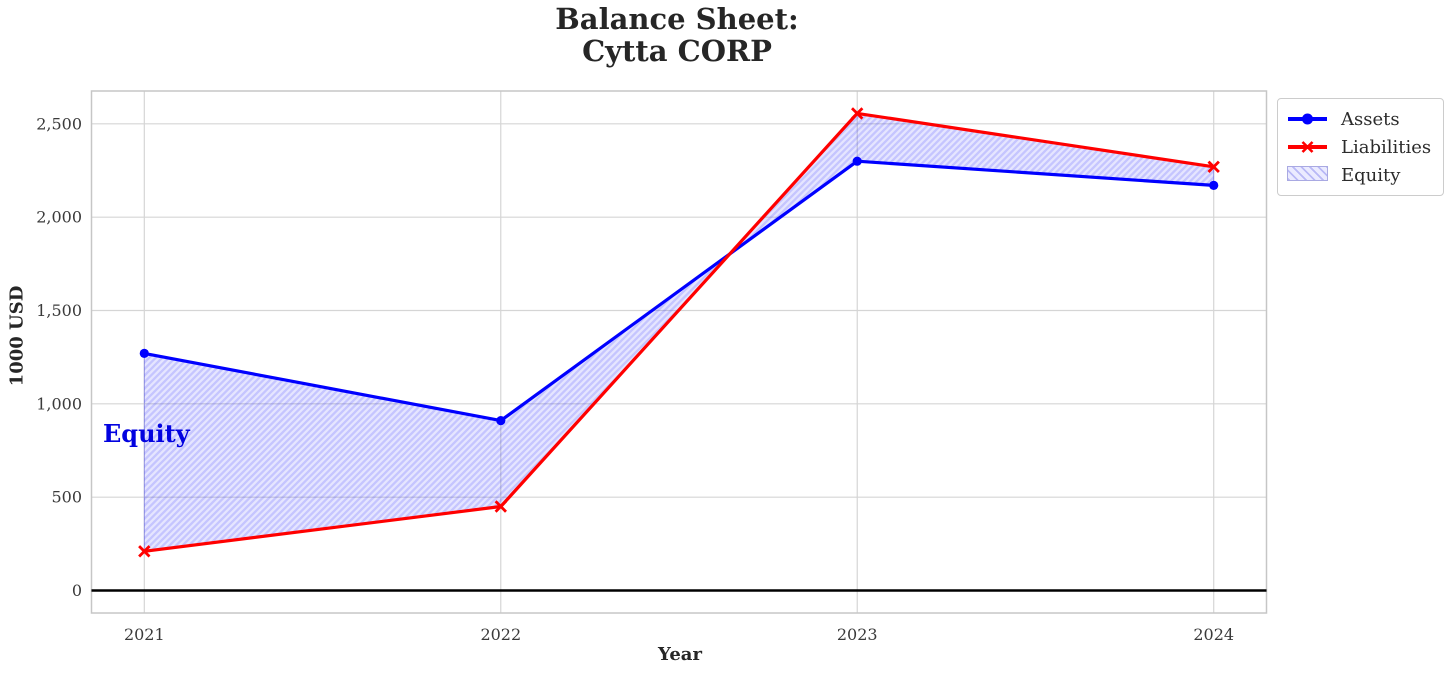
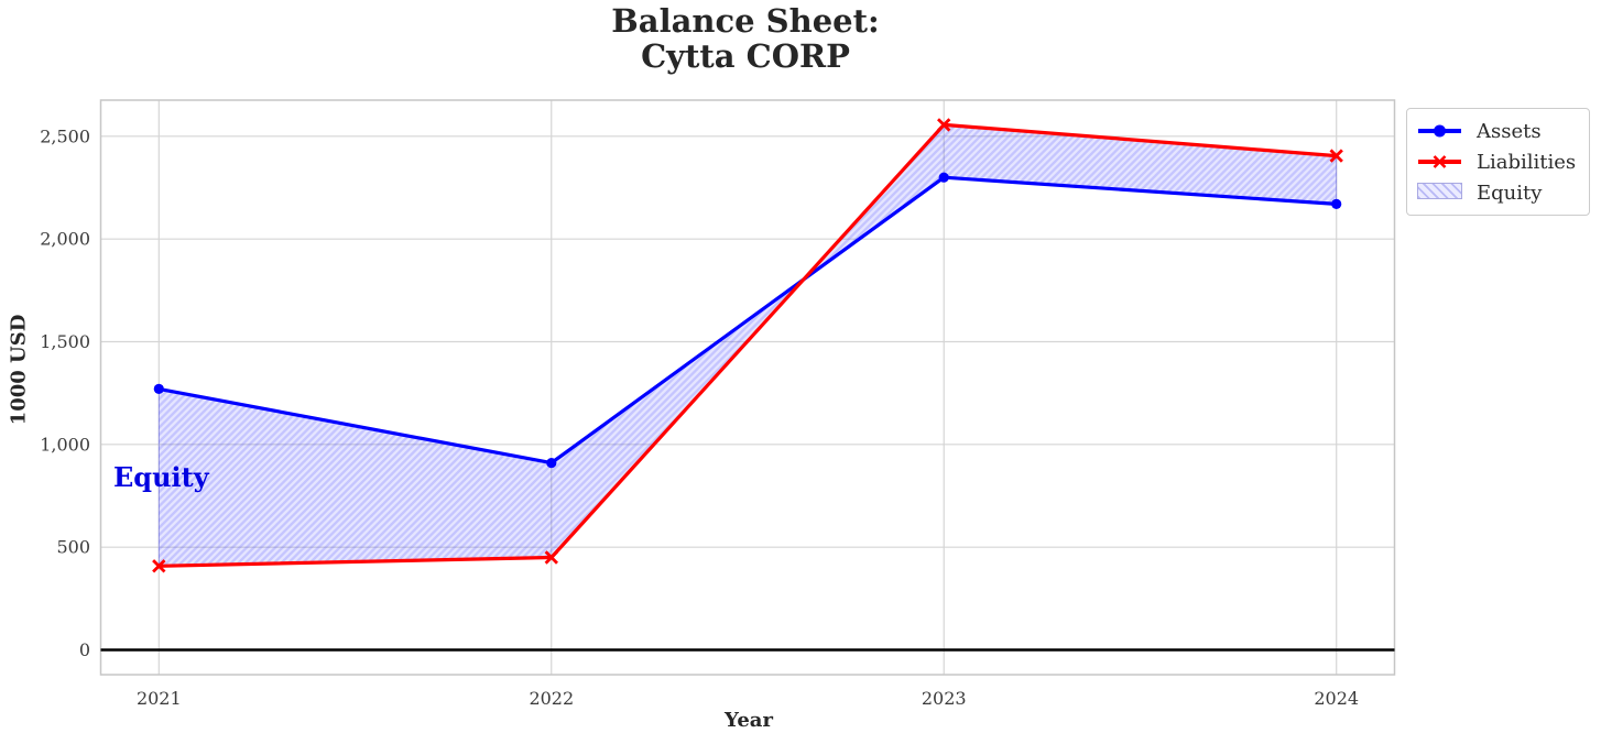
Liabilities/2021: 210 -> 410
Liabilities/2024: 2270 -> 2400
